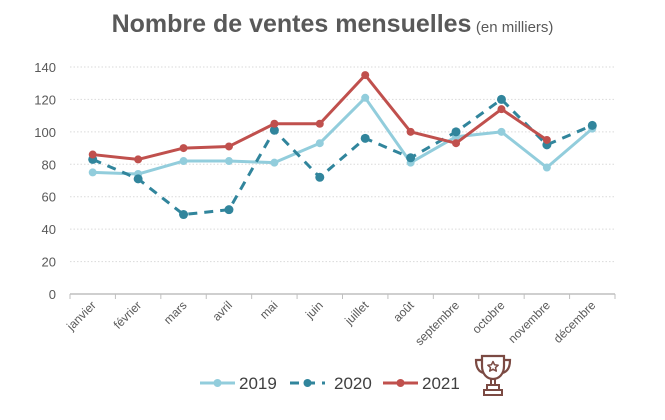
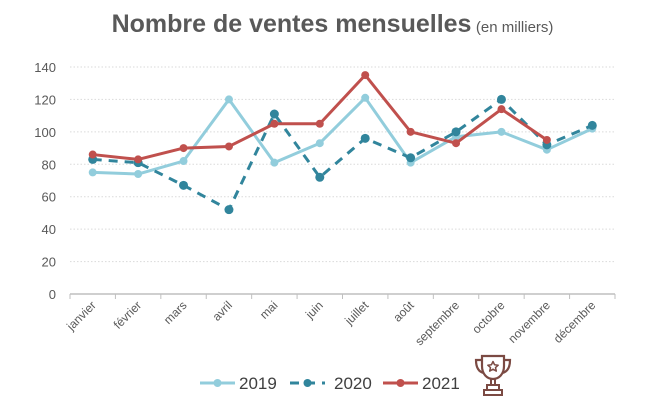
2020/février: 71 -> 81
2020/mars: 49 -> 67
2019/avril: 82 -> 120
2020/mai: 101 -> 111
2019/novembre: 78 -> 89
